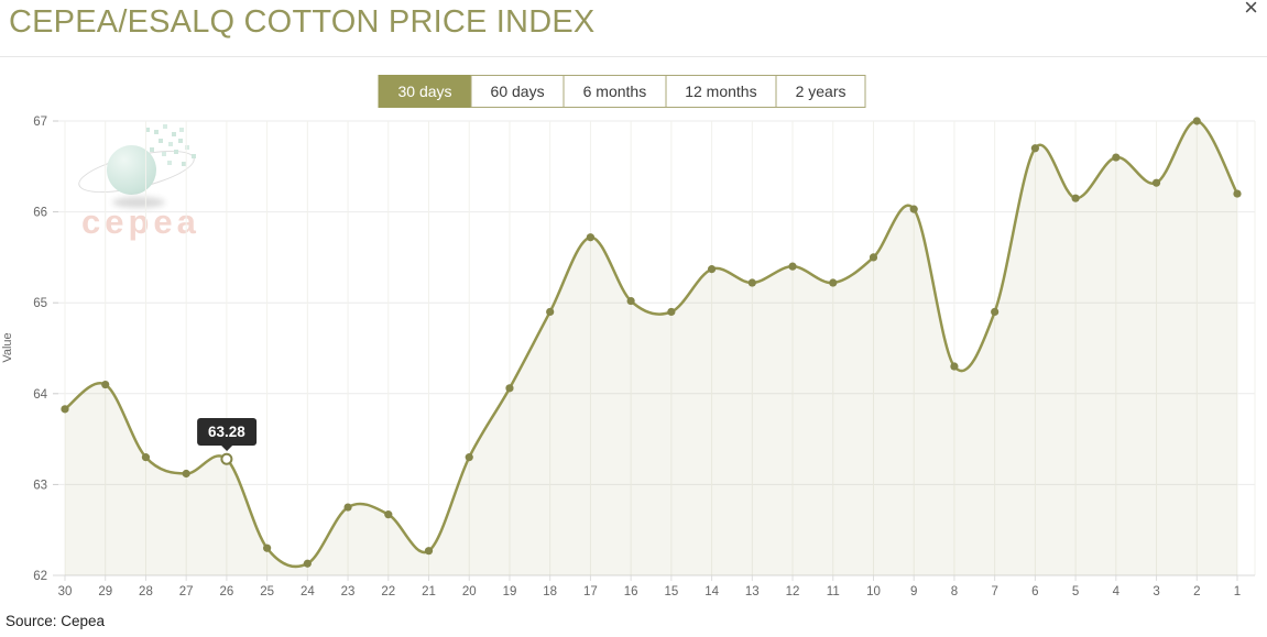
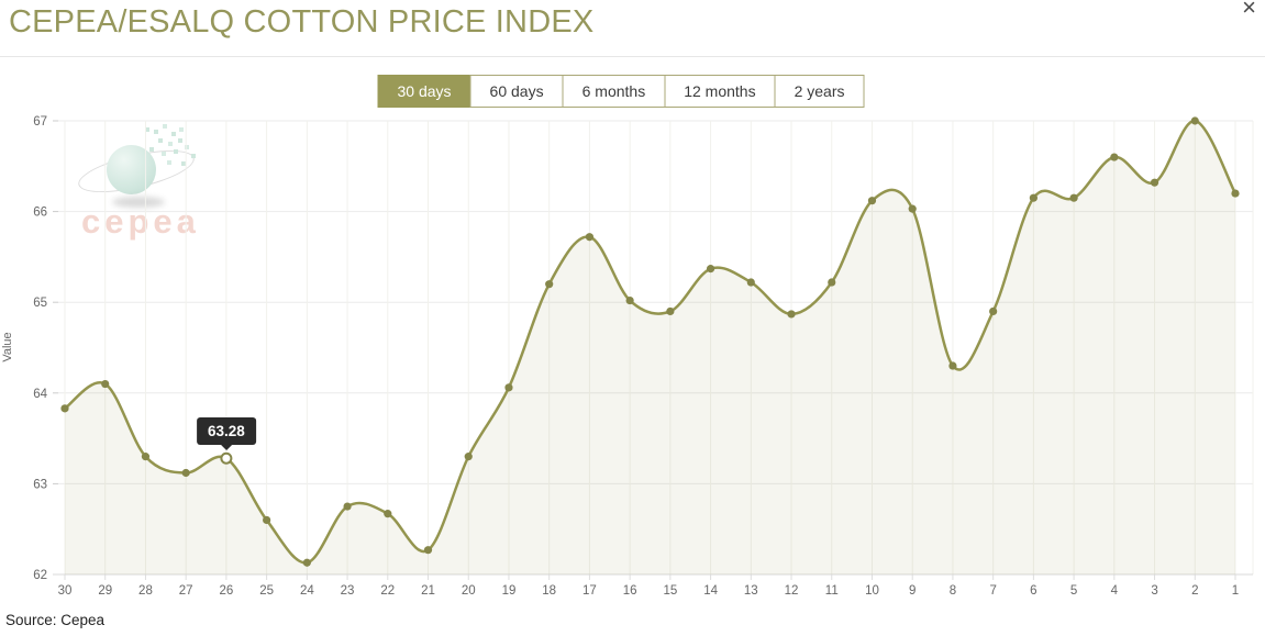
25: 62.3 -> 62.6
18: 64.9 -> 65.2
12: 65.4 -> 64.9
10: 65.5 -> 66.1
6: 66.7 -> 66.2
